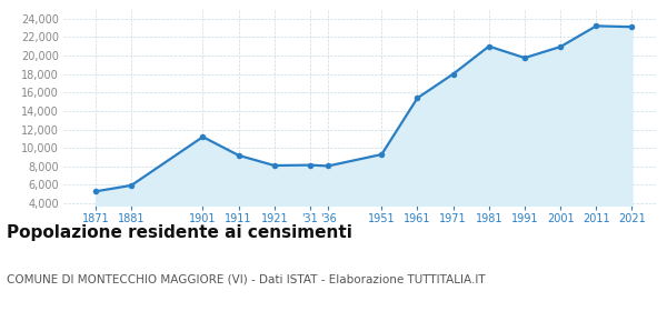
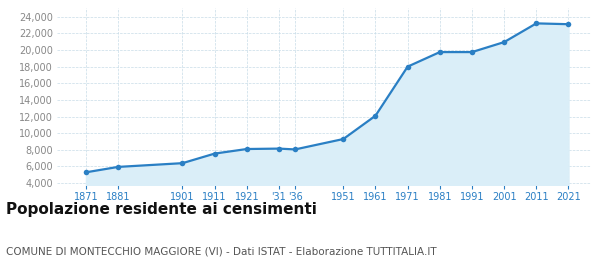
1901: 11,200 -> 6,400
1911: 9,200 -> 7,600
1961: 15,400 -> 12,100
1981: 21,000 -> 19,800
